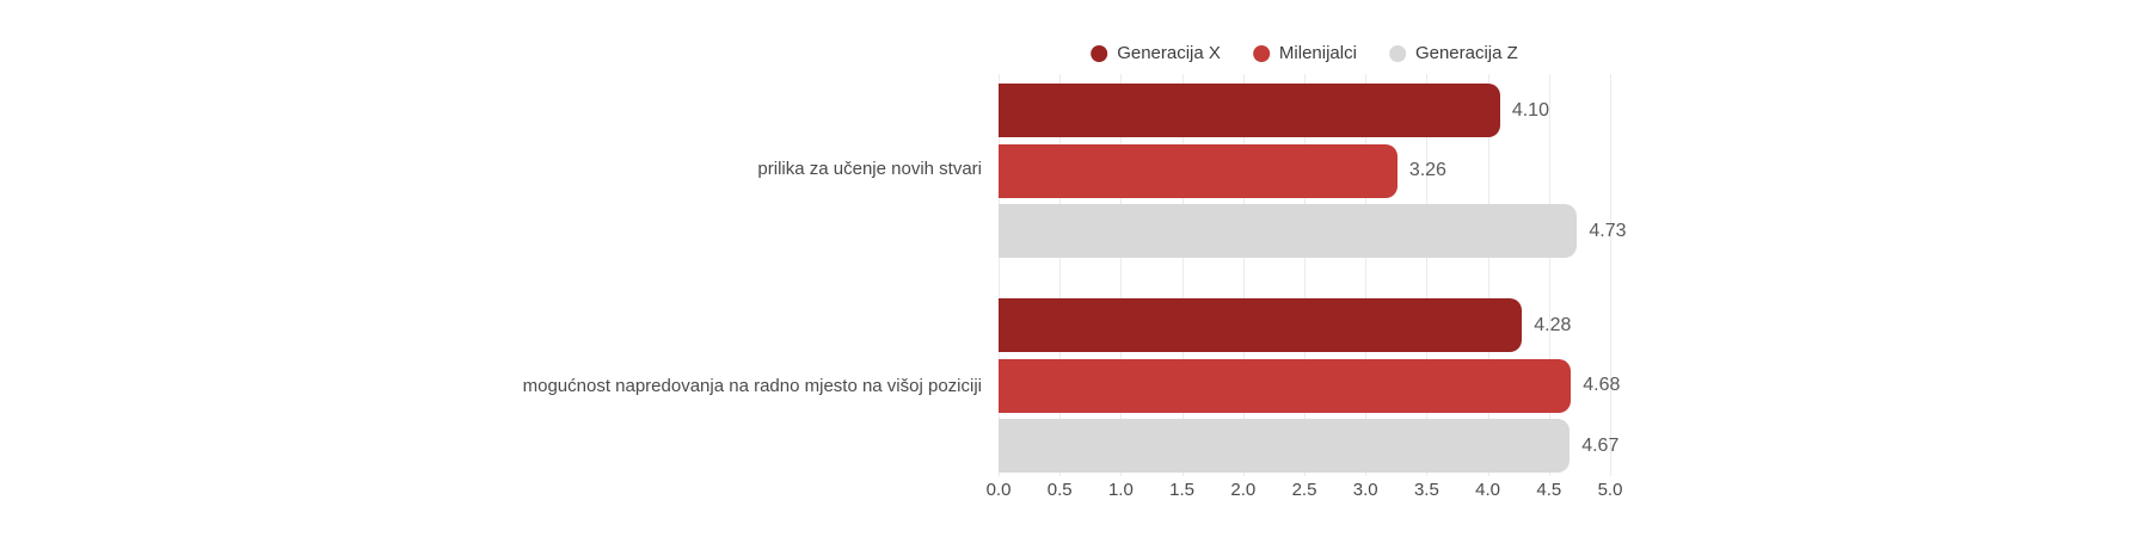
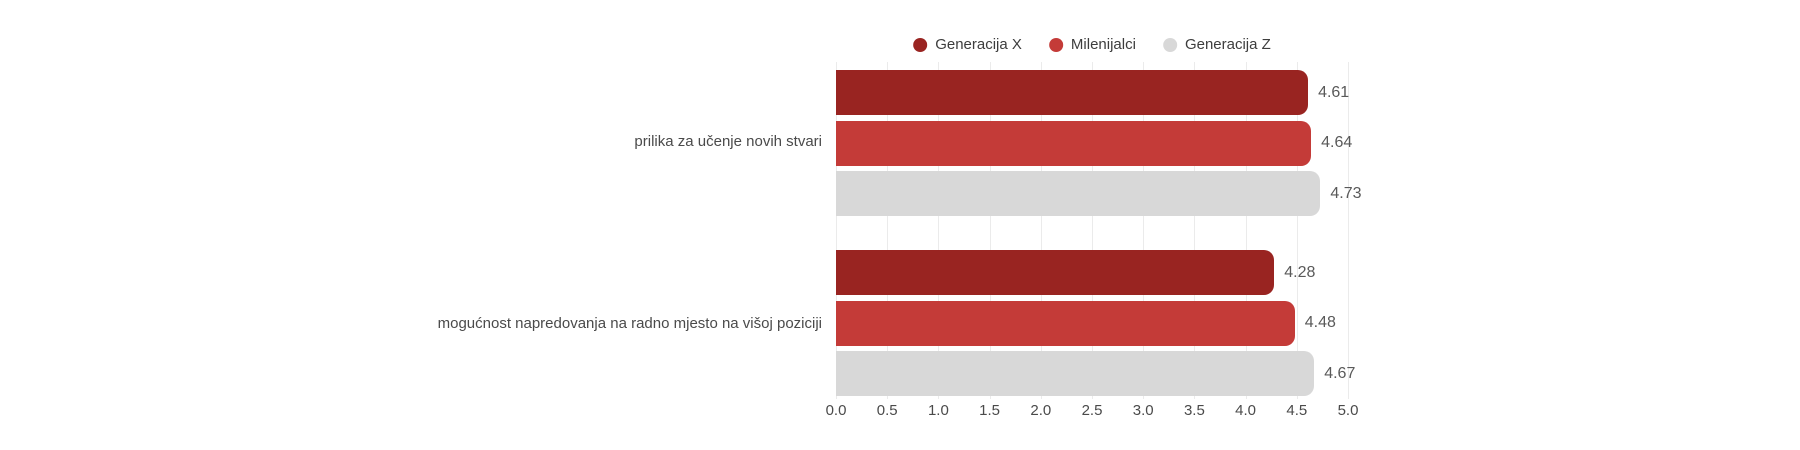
Generacija X/prilika za učenje novih stvari: 4.10 -> 4.61
Milenijalci/prilika za učenje novih stvari: 3.26 -> 4.64
Milenijalci/mogućnost napredovanja na radno mjesto na višoj poziciji: 4.68 -> 4.48
